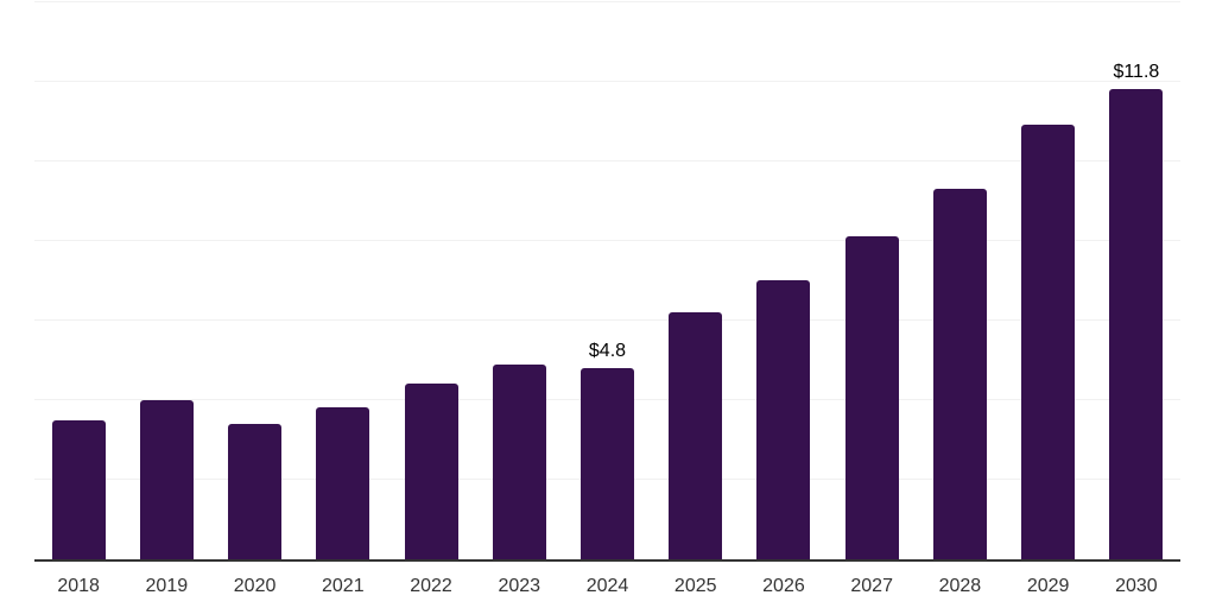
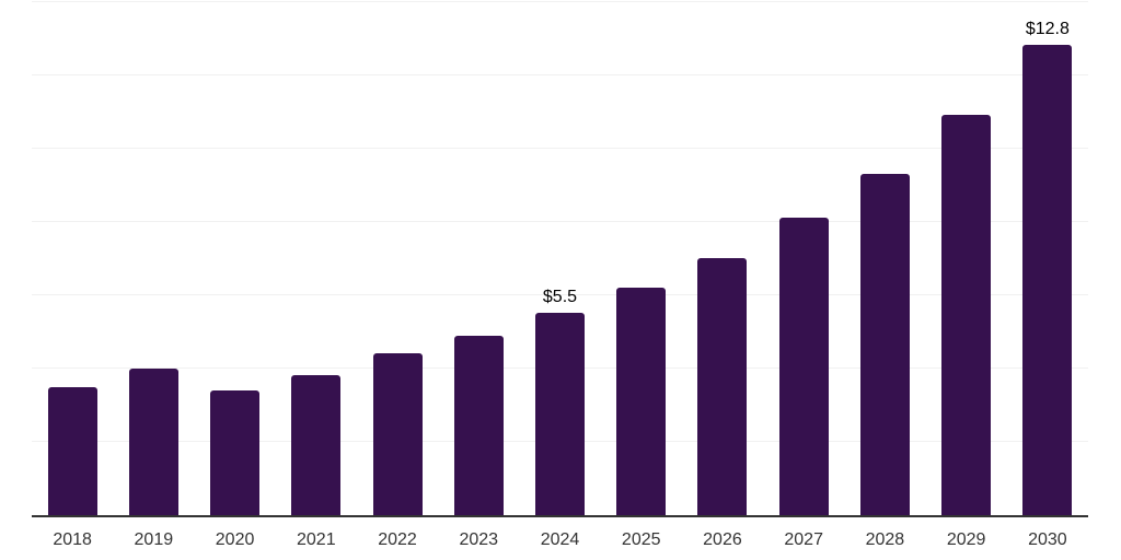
2024: $4.8 -> $5.5
2030: $11.8 -> $12.8
